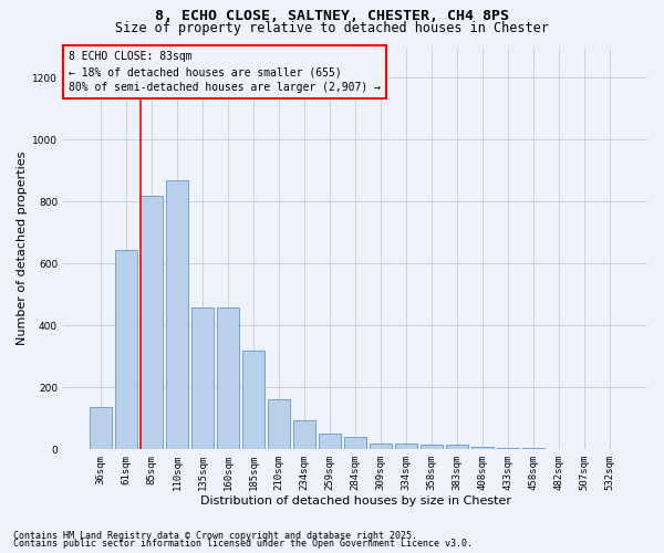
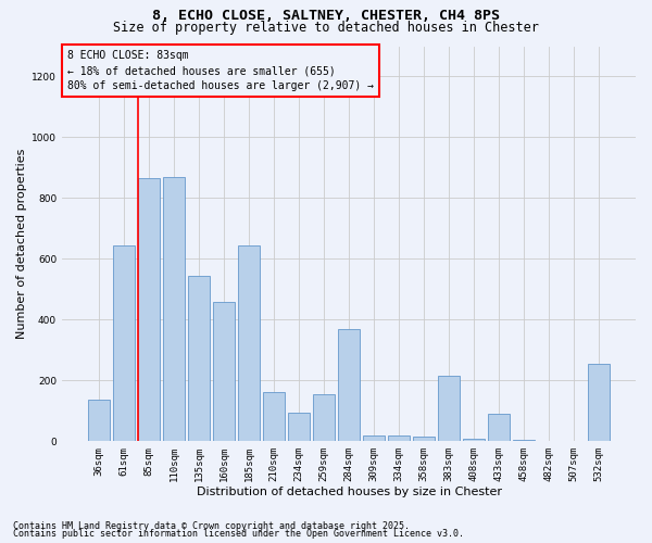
85sqm: 820 -> 865
135sqm: 460 -> 545
185sqm: 320 -> 645
259sqm: 50 -> 155
284sqm: 40 -> 370
383sqm: 15 -> 215
433sqm: 5 -> 90
532sqm: 1 -> 255
